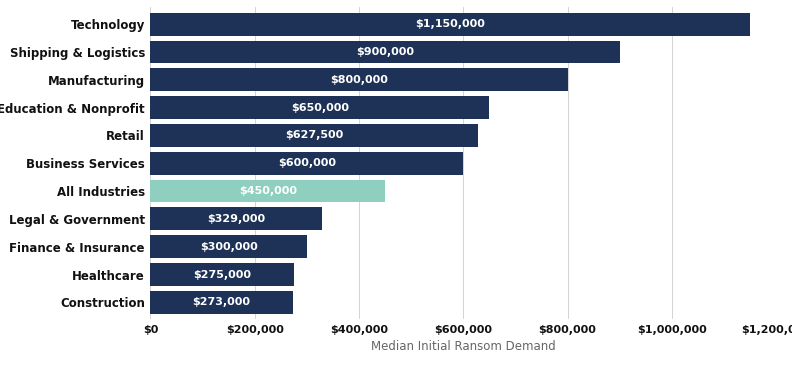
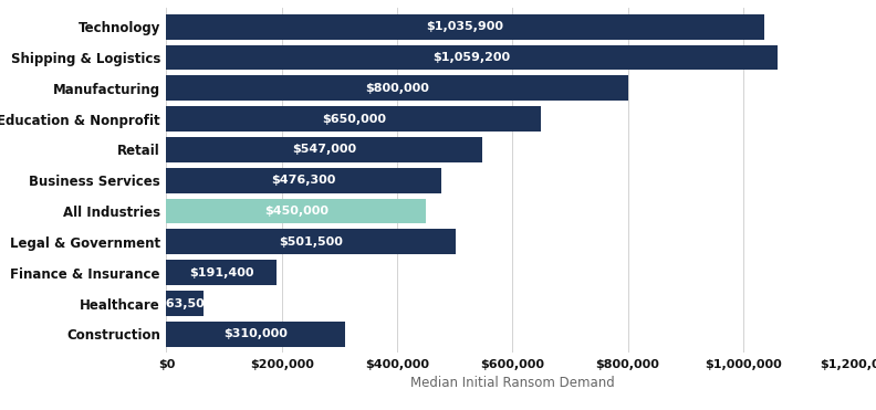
Technology: $1,150,000 -> $1,035,900
Shipping & Logistics: $900,000 -> $1,059,200
Retail: $627,500 -> $547,000
Business Services: $600,000 -> $476,300
Legal & Government: $329,000 -> $501,500
Finance & Insurance: $300,000 -> $191,400
Healthcare: $275,000 -> $63,500
Construction: $273,000 -> $310,000
